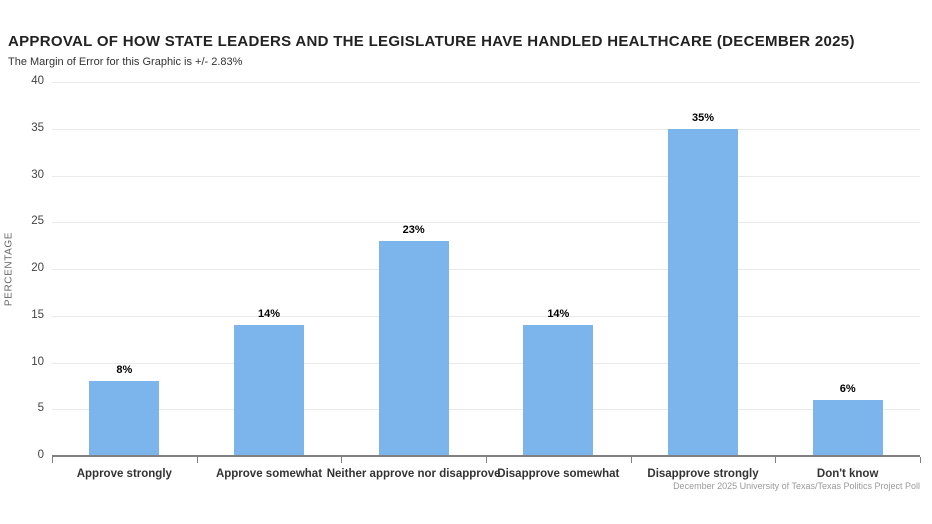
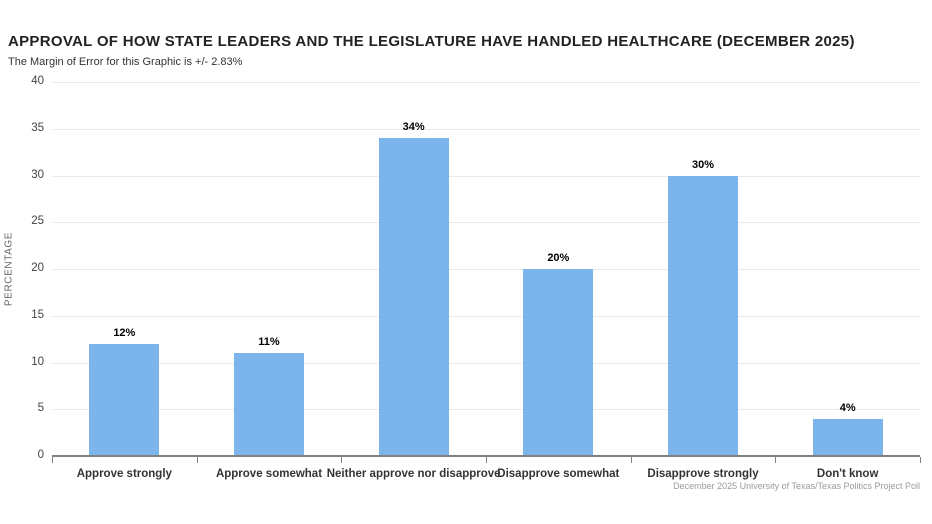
Approve strongly: 8% -> 12%
Approve somewhat: 14% -> 11%
Neither approve nor disapprove: 23% -> 34%
Disapprove somewhat: 14% -> 20%
Disapprove strongly: 35% -> 30%
Don't know: 6% -> 4%
